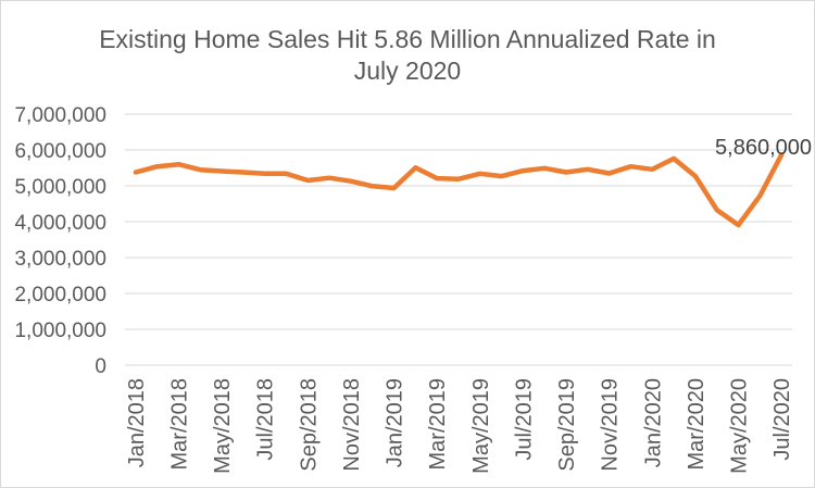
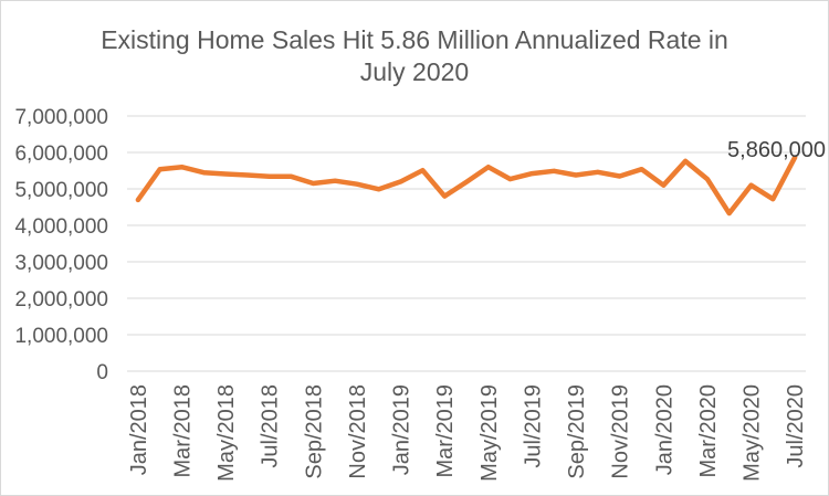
Jan/2018: 5400000 -> 4700000
Jan/2019: 4900000 -> 5200000
Mar/2019: 5200000 -> 4800000
May/2019: 5300000 -> 5600000
Jan/2020: 5500000 -> 5100000
May/2020: 3900000 -> 5100000
